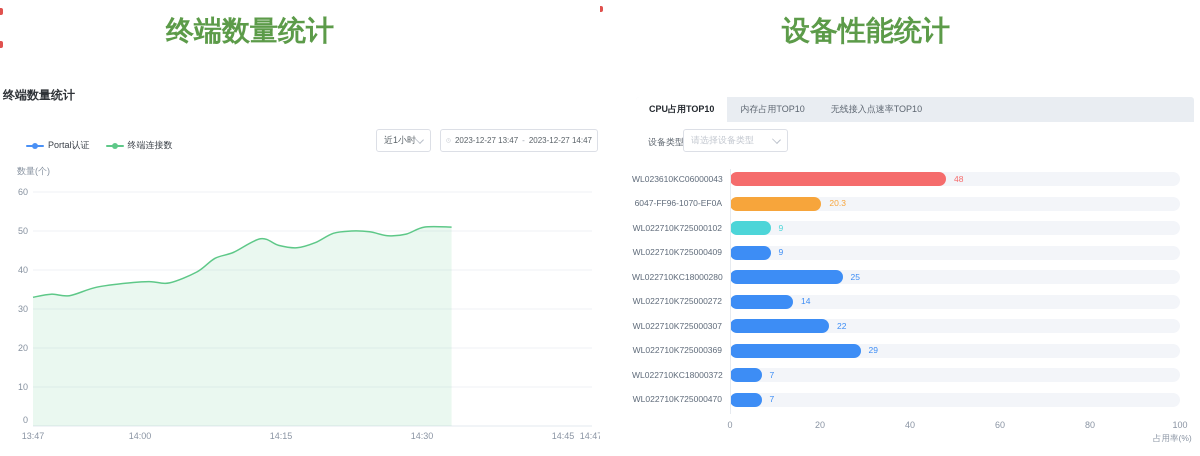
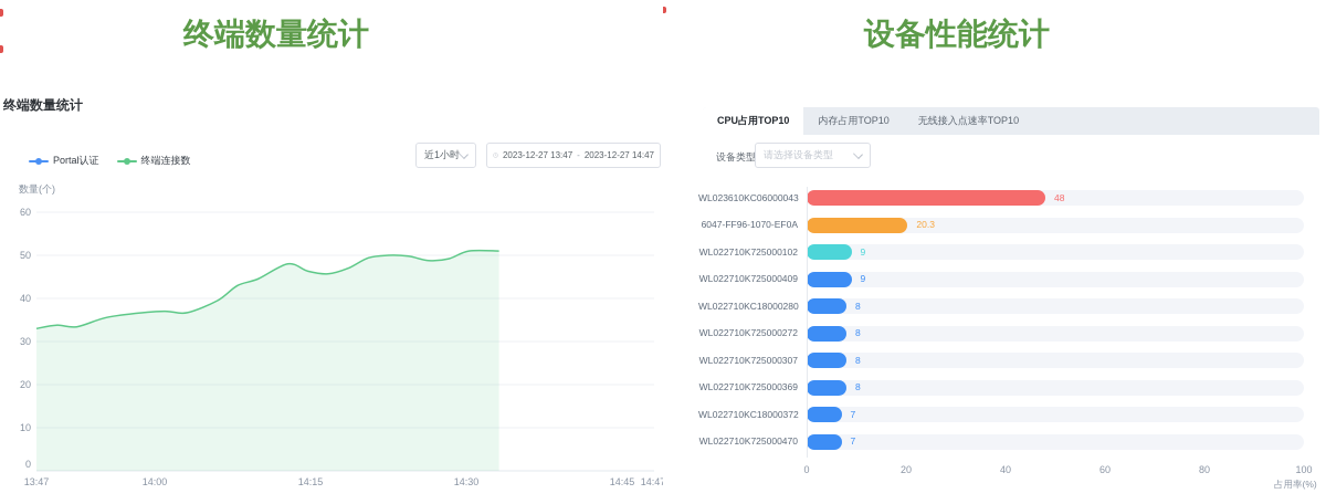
CPU占用TOP10/WL022710KC18000280: 25 -> 8
CPU占用TOP10/WL022710K725000272: 14 -> 8
CPU占用TOP10/WL022710K725000307: 22 -> 8
CPU占用TOP10/WL022710K725000369: 29 -> 8
